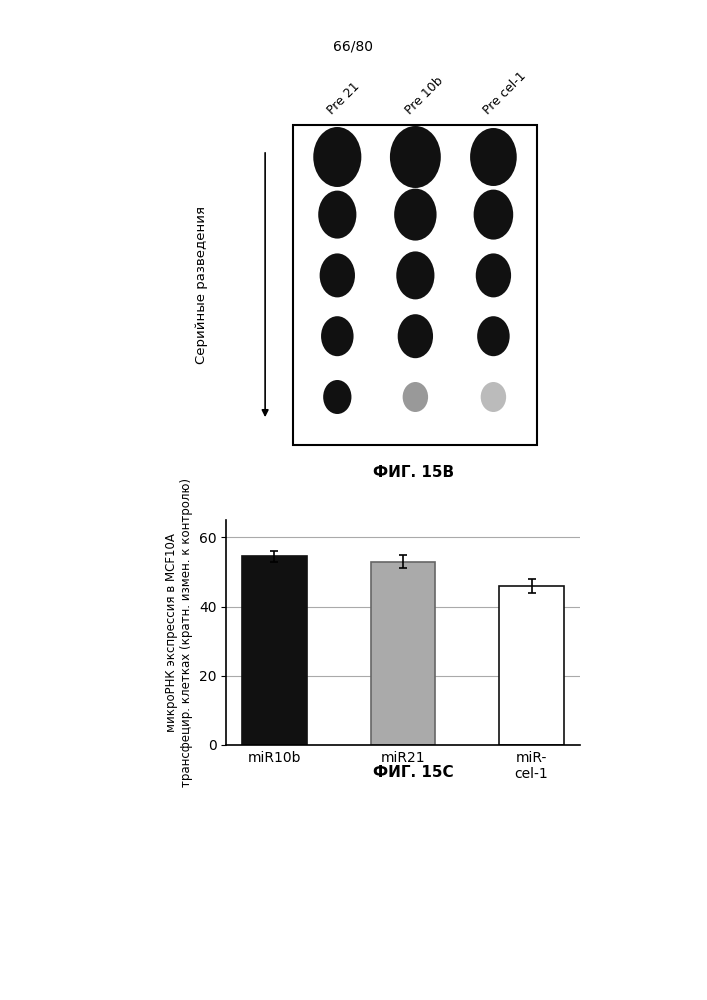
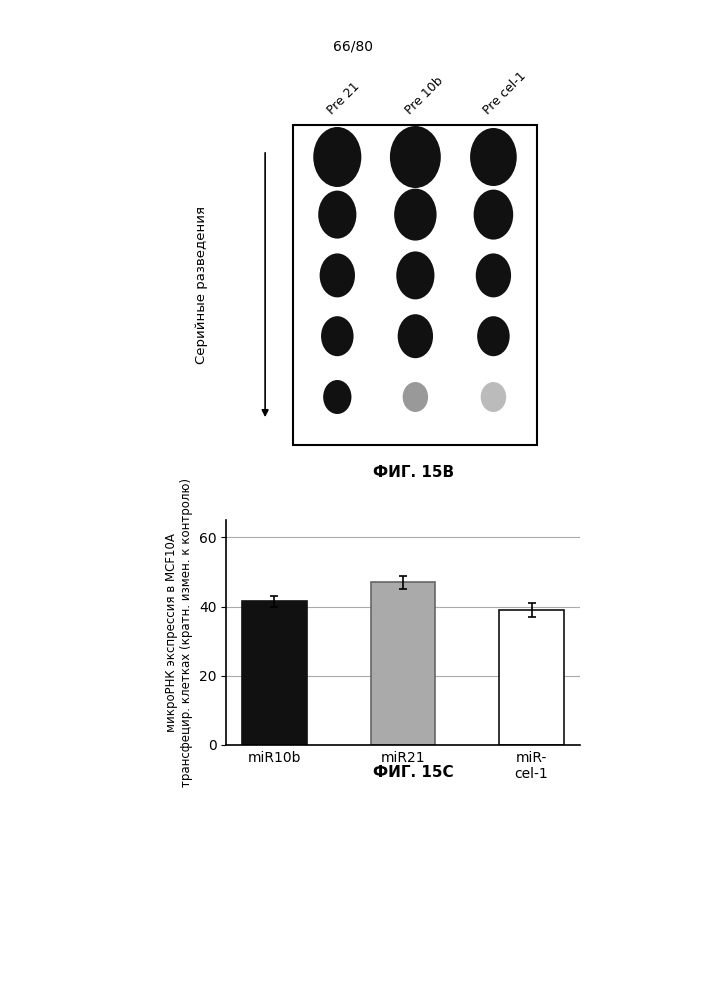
miR10b: 54.5 -> 41.5
miR21: 53.0 -> 47.0
miR- cel-1: 46.0 -> 39.0
